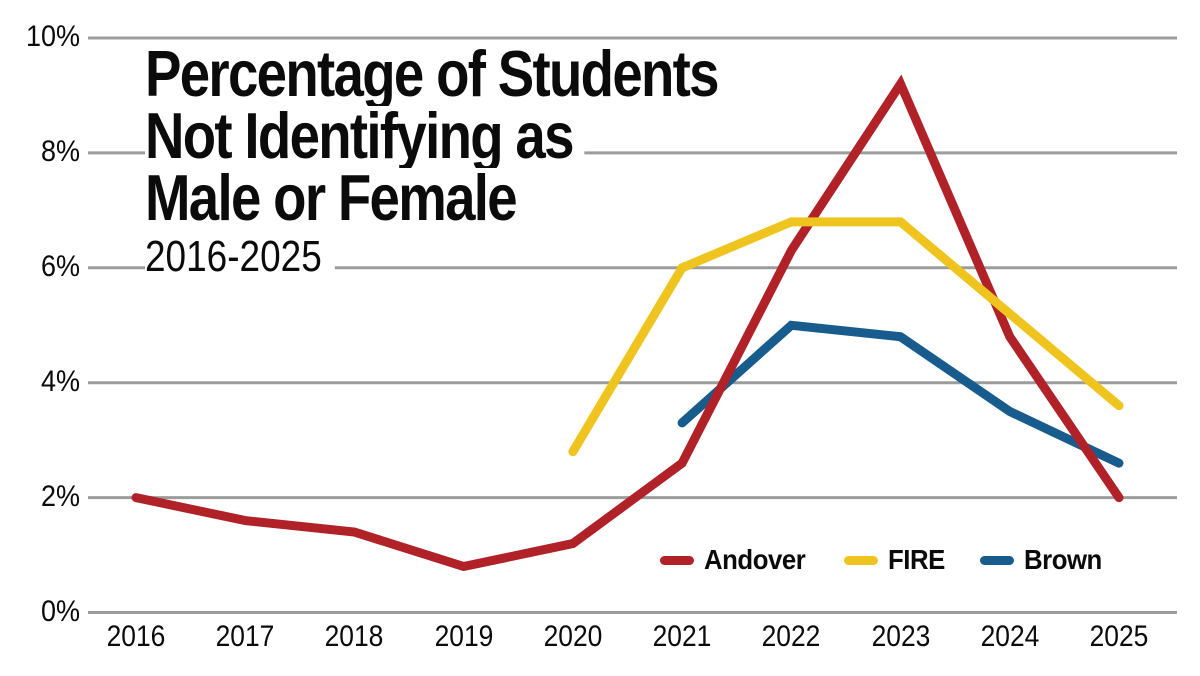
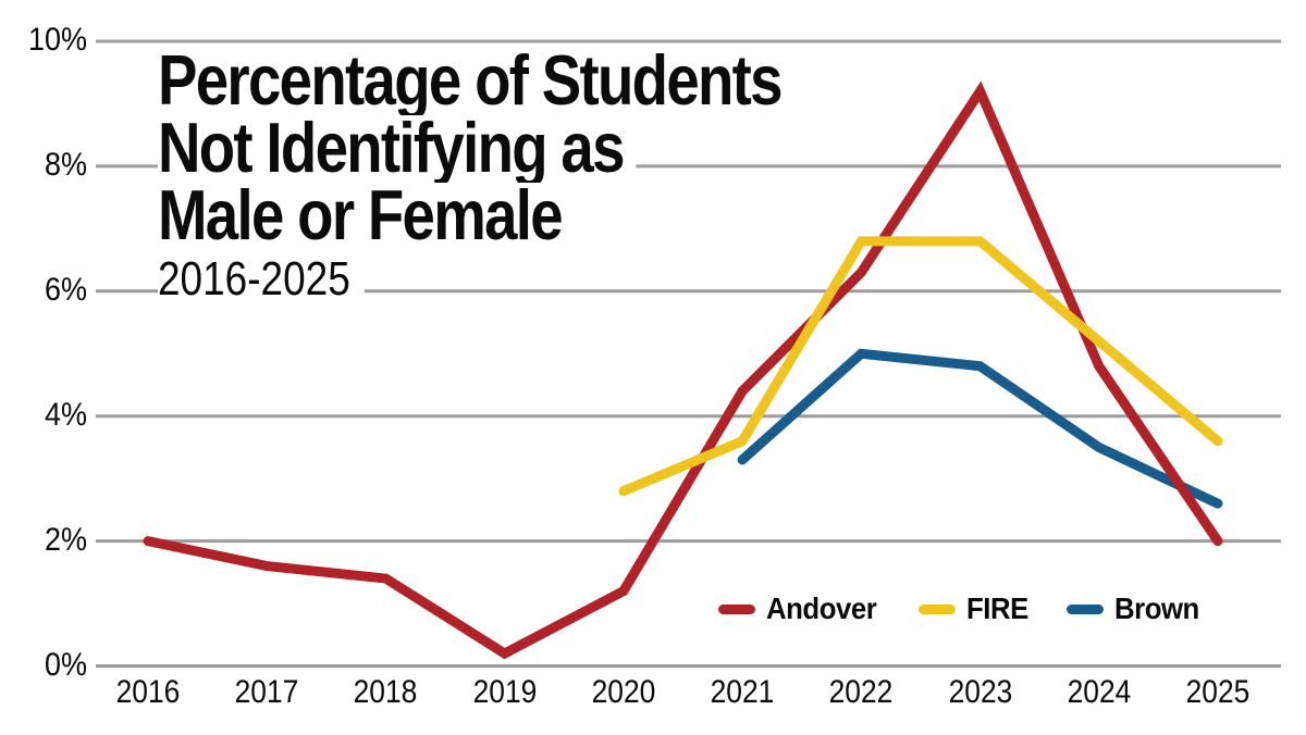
Andover/2019: 0.8% -> 0.2%
Andover/2021: 2.6% -> 4.4%
FIRE/2021: 6.0% -> 3.6%
